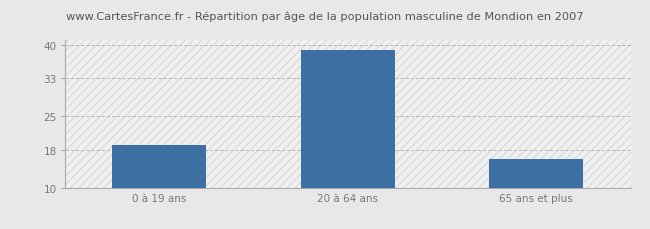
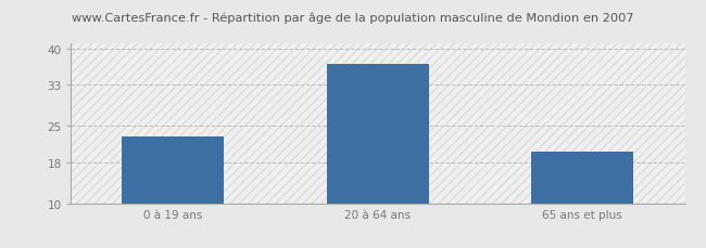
0 à 19 ans: 19 -> 23
20 à 64 ans: 39 -> 37
65 ans et plus: 16 -> 20
